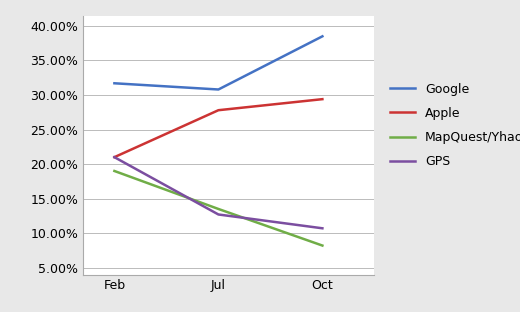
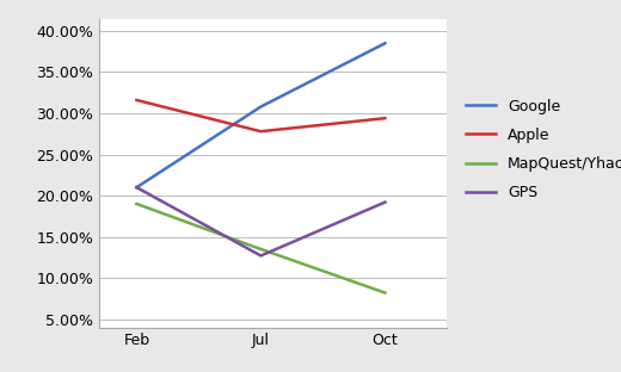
Google/Feb: 31.7% -> 21.0%
Apple/Feb: 21.0% -> 31.6%
GPS/Oct: 10.7% -> 19.2%
